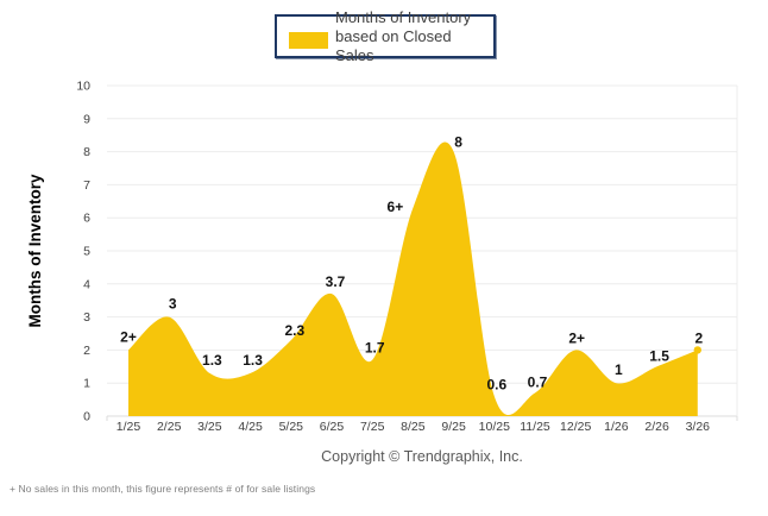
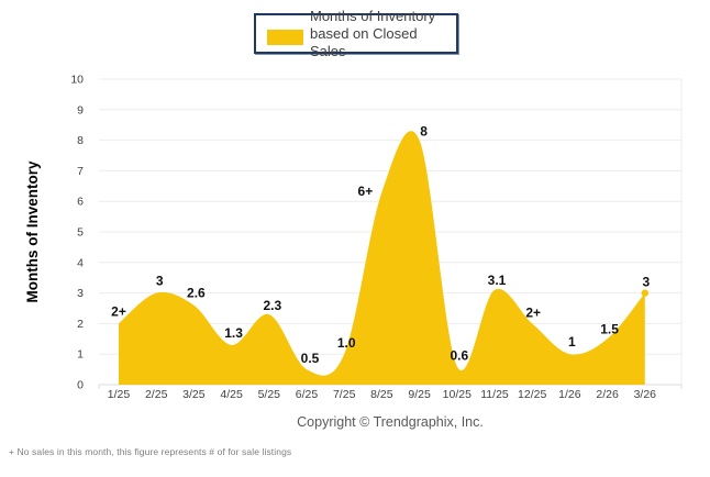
3/25: 1.3 -> 2.6
6/25: 3.7 -> 0.5
7/25: 1.7 -> 1.0
11/25: 0.7 -> 3.1
3/26: 2 -> 3
